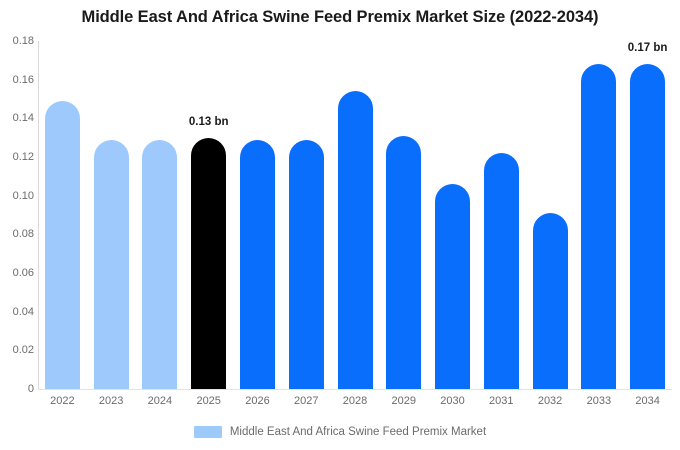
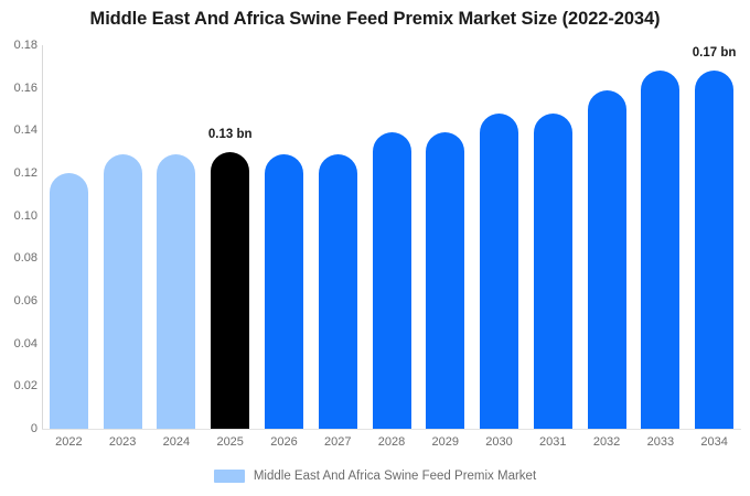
2022: 0.149 -> 0.120
2028: 0.154 -> 0.139
2029: 0.131 -> 0.139
2030: 0.106 -> 0.148
2031: 0.122 -> 0.148
2032: 0.091 -> 0.159
